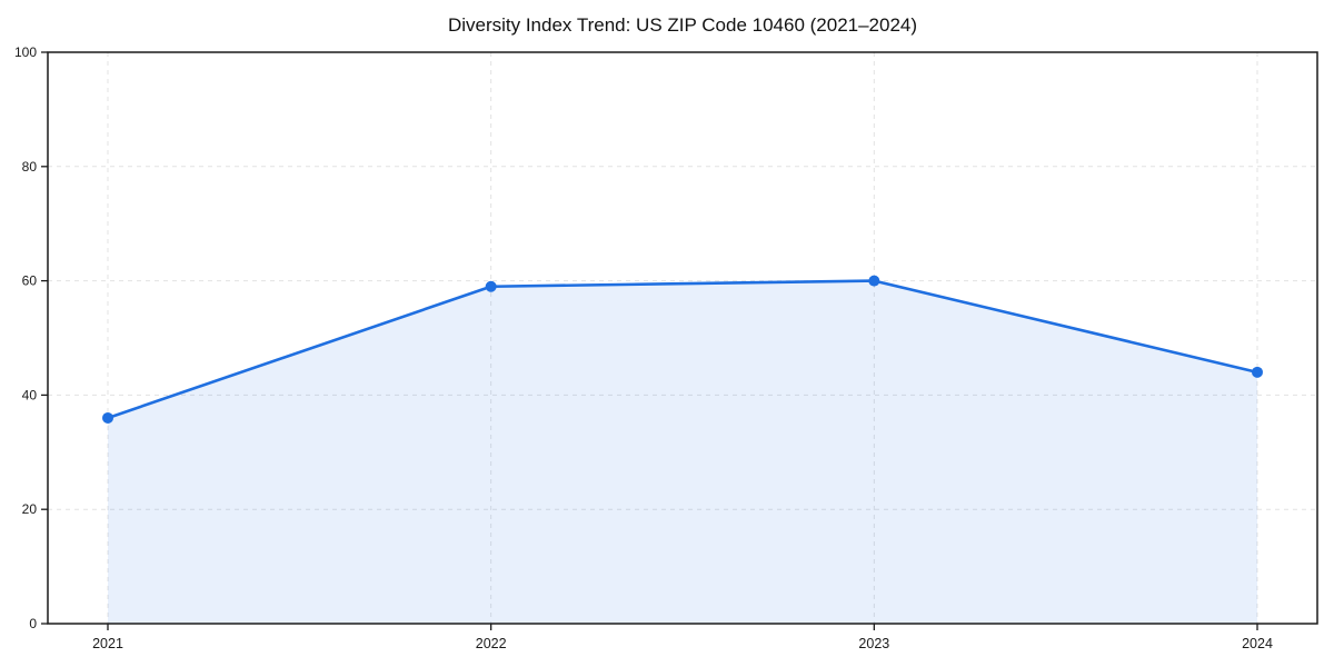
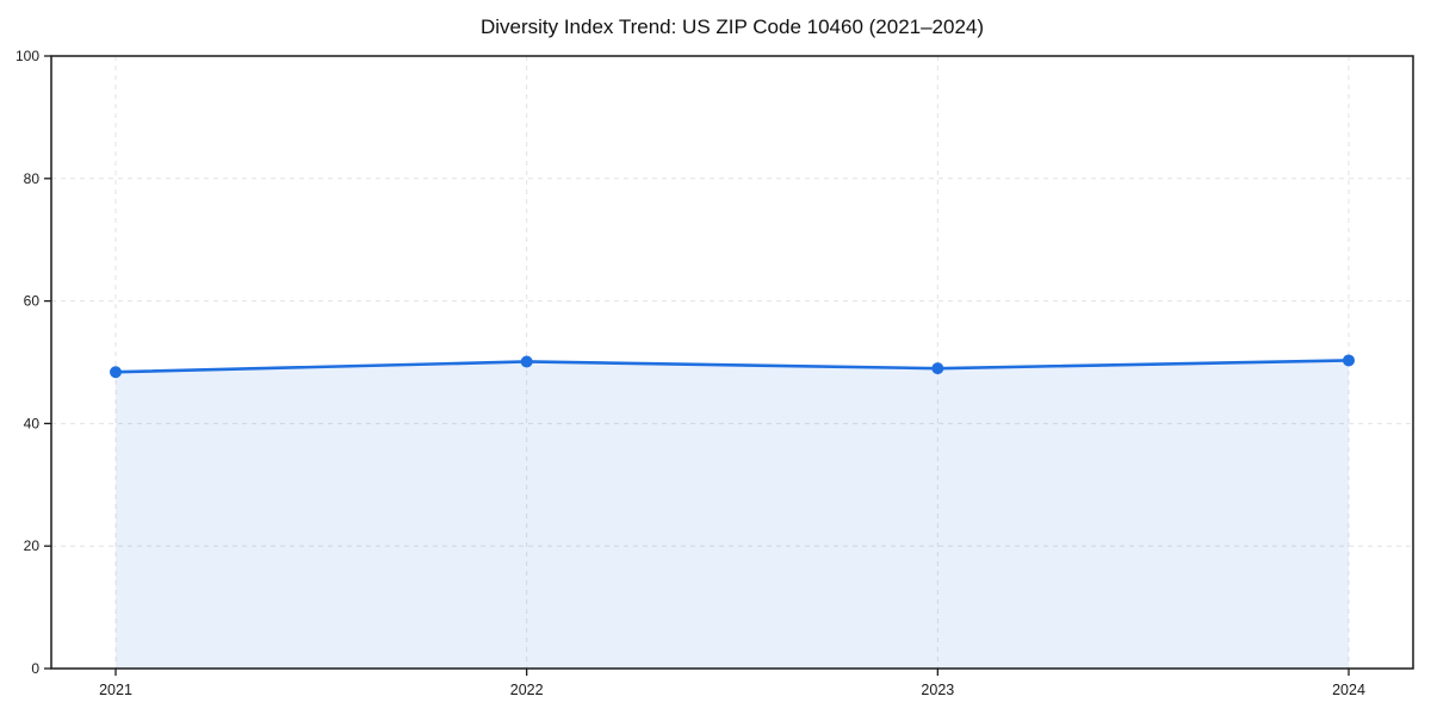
2021: 36 -> 48
2022: 59 -> 50
2023: 60 -> 49
2024: 44 -> 50
